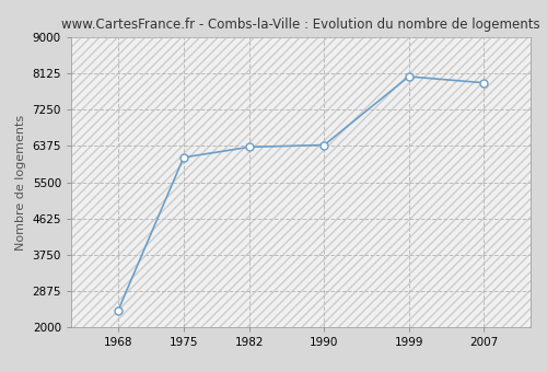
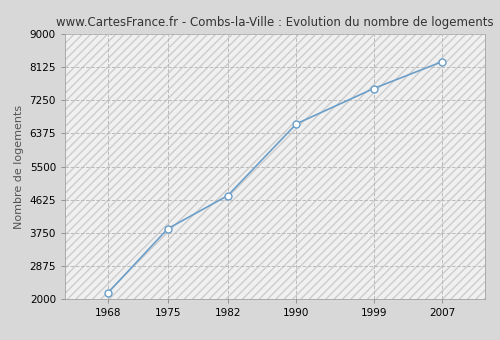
1968: 2400 -> 2170
1975: 6100 -> 3860
1982: 6350 -> 4740
1990: 6400 -> 6630
1999: 8050 -> 7560
2007: 7900 -> 8270
